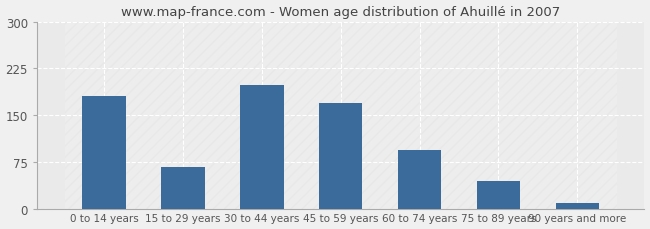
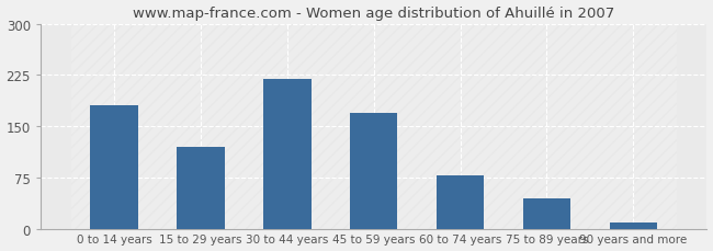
15 to 29 years: 68 -> 120
30 to 44 years: 198 -> 220
60 to 74 years: 94 -> 79
